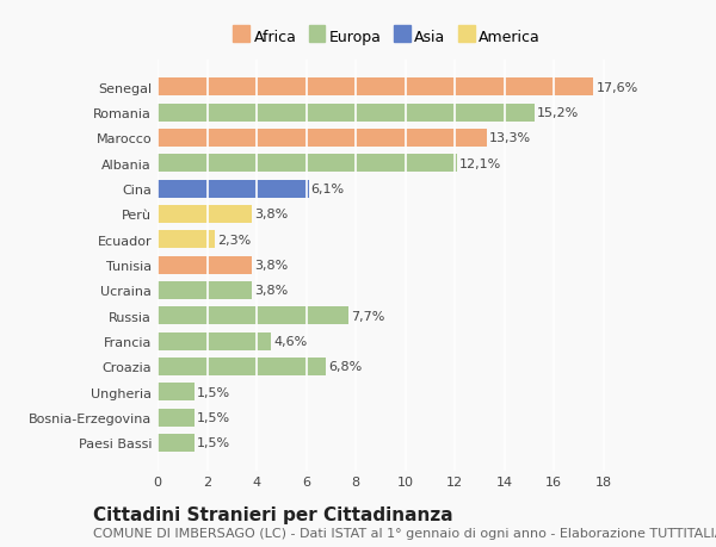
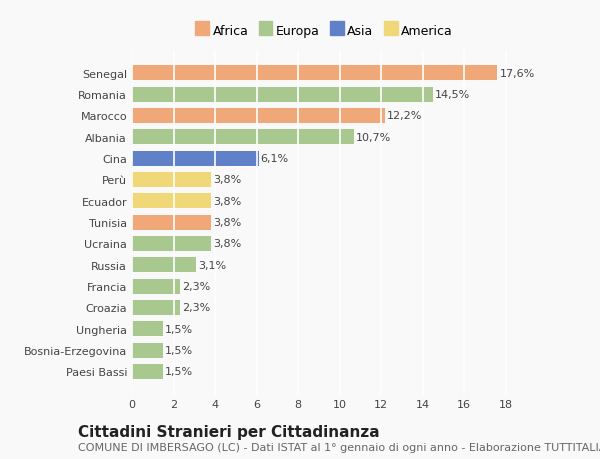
Romania: 15,2% -> 14,5%
Marocco: 13,3% -> 12,2%
Albania: 12,1% -> 10,7%
Ecuador: 2,3% -> 3,8%
Russia: 7,7% -> 3,1%
Francia: 4,6% -> 2,3%
Croazia: 6,8% -> 2,3%
